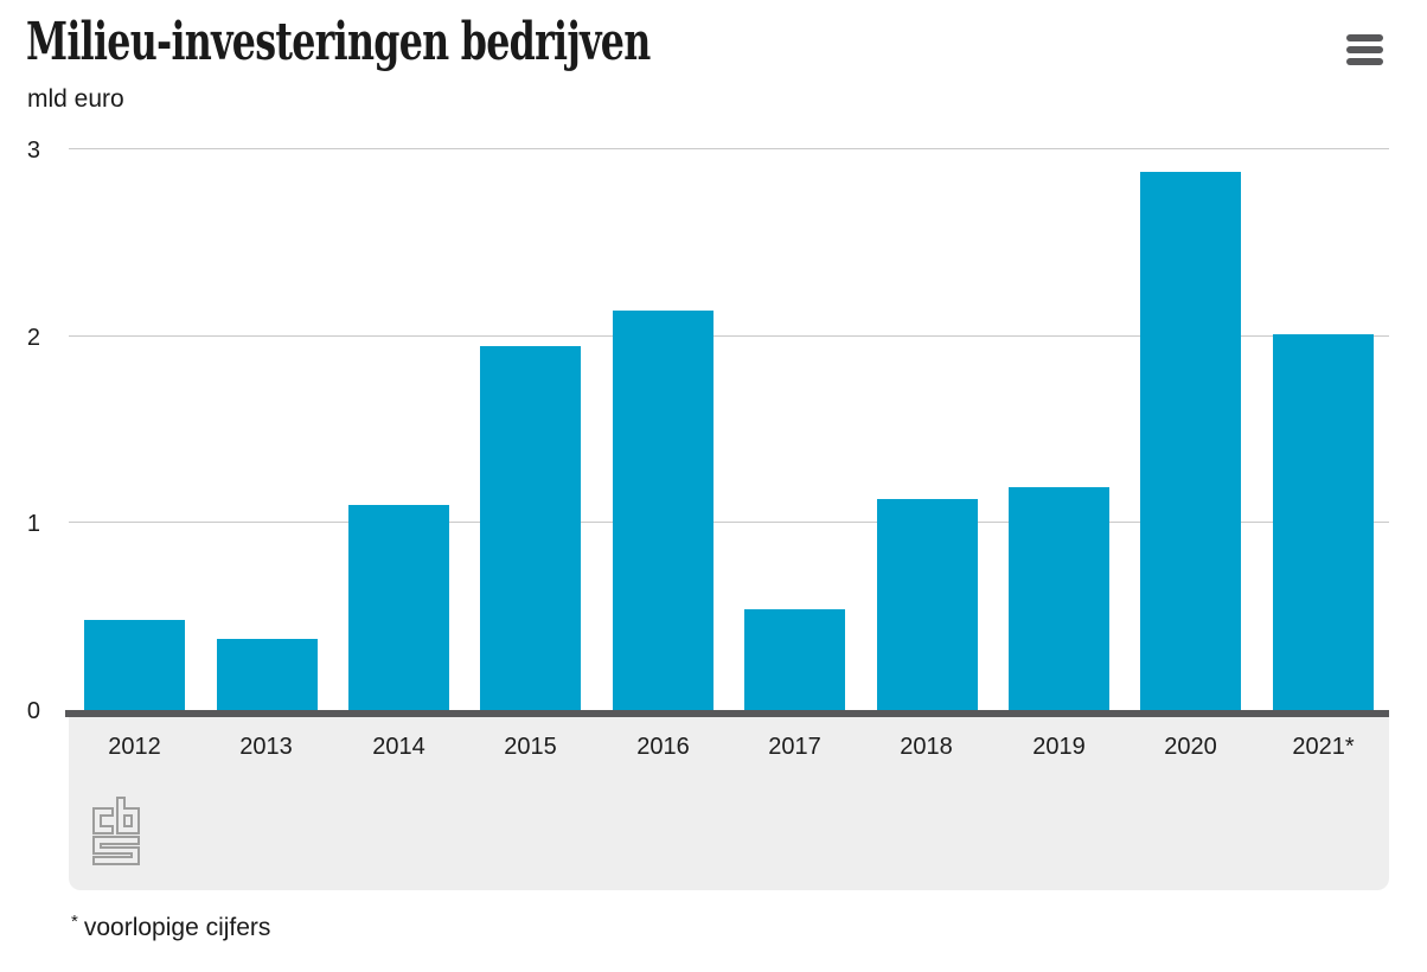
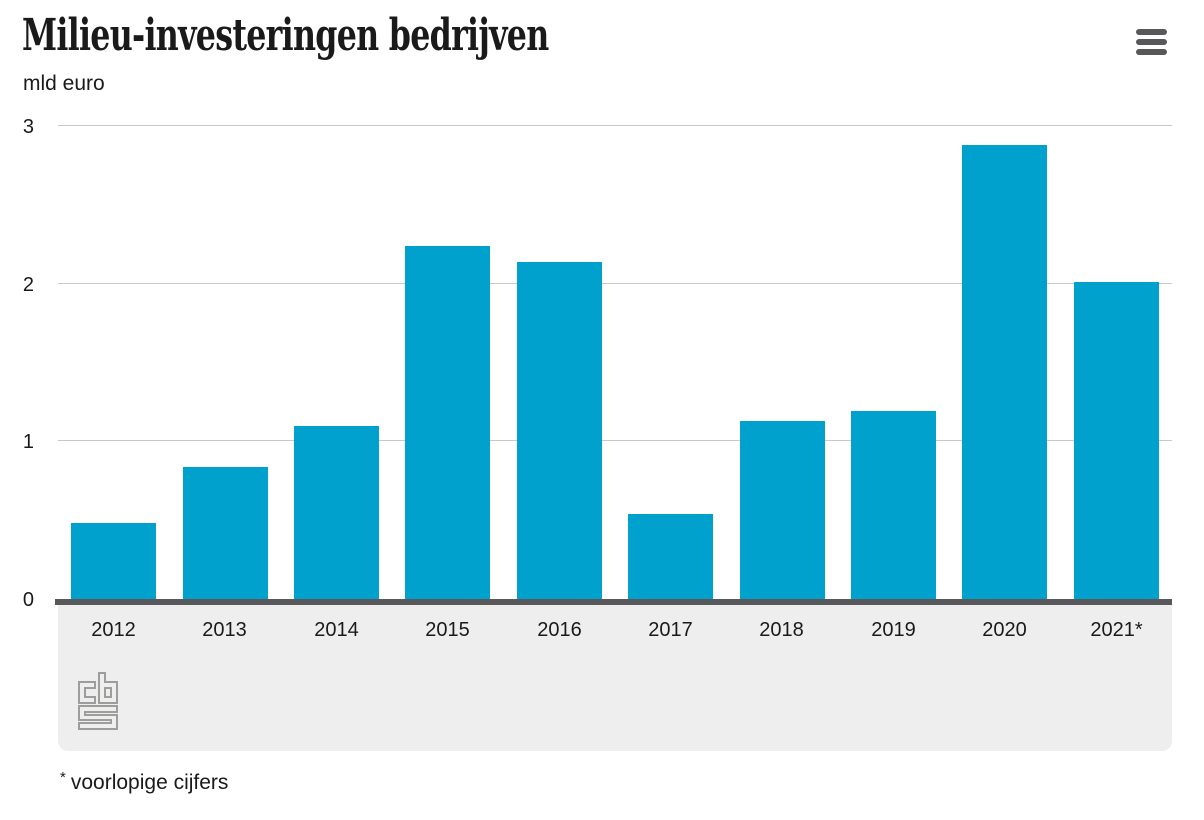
2013: 0.38 -> 0.84
2015: 1.95 -> 2.24
